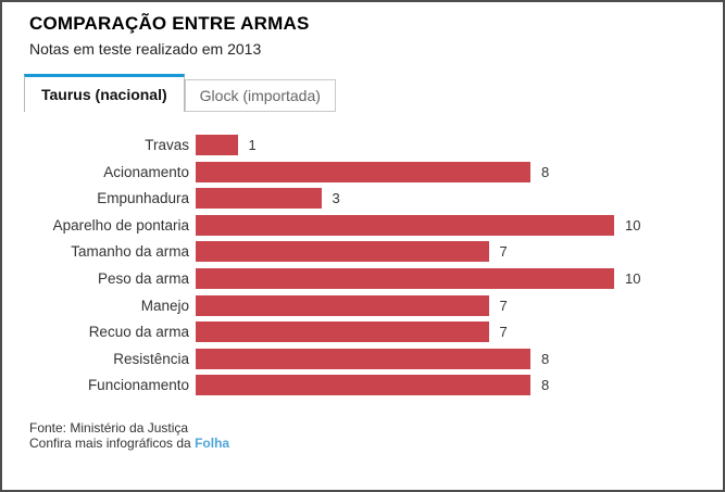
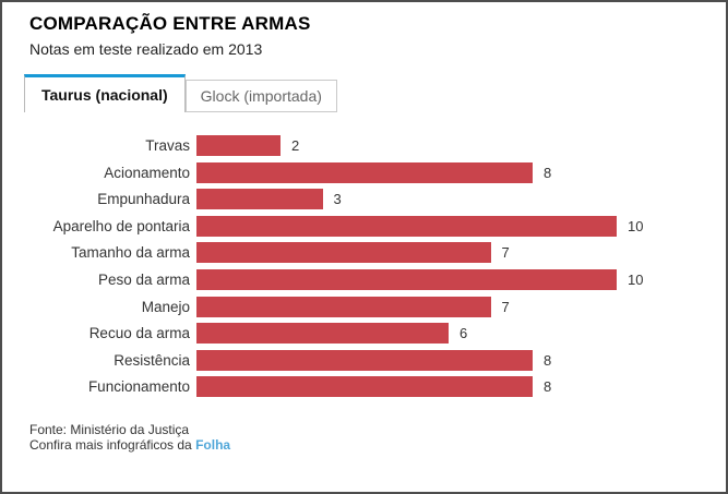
Travas: 1 -> 2
Recuo da arma: 7 -> 6
